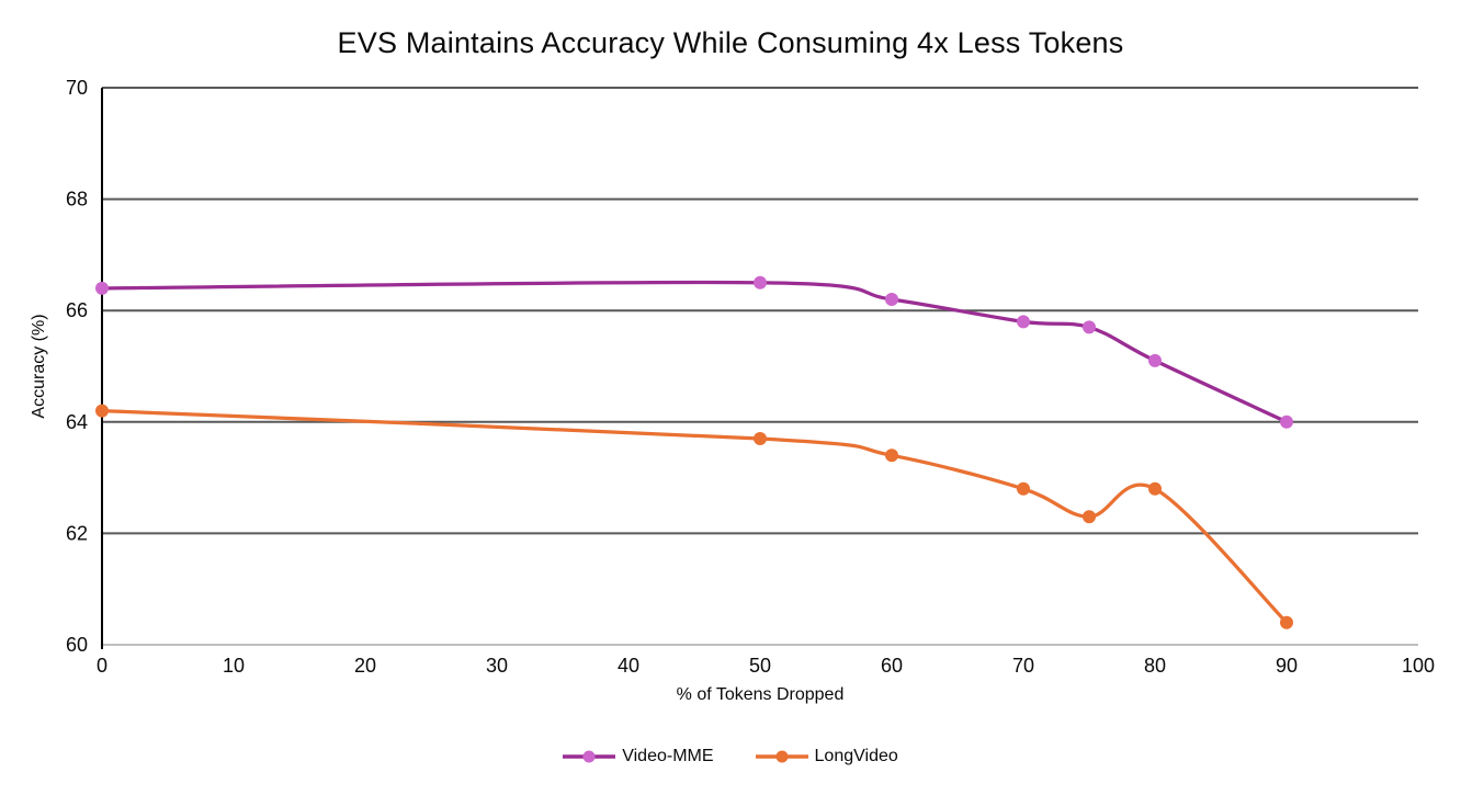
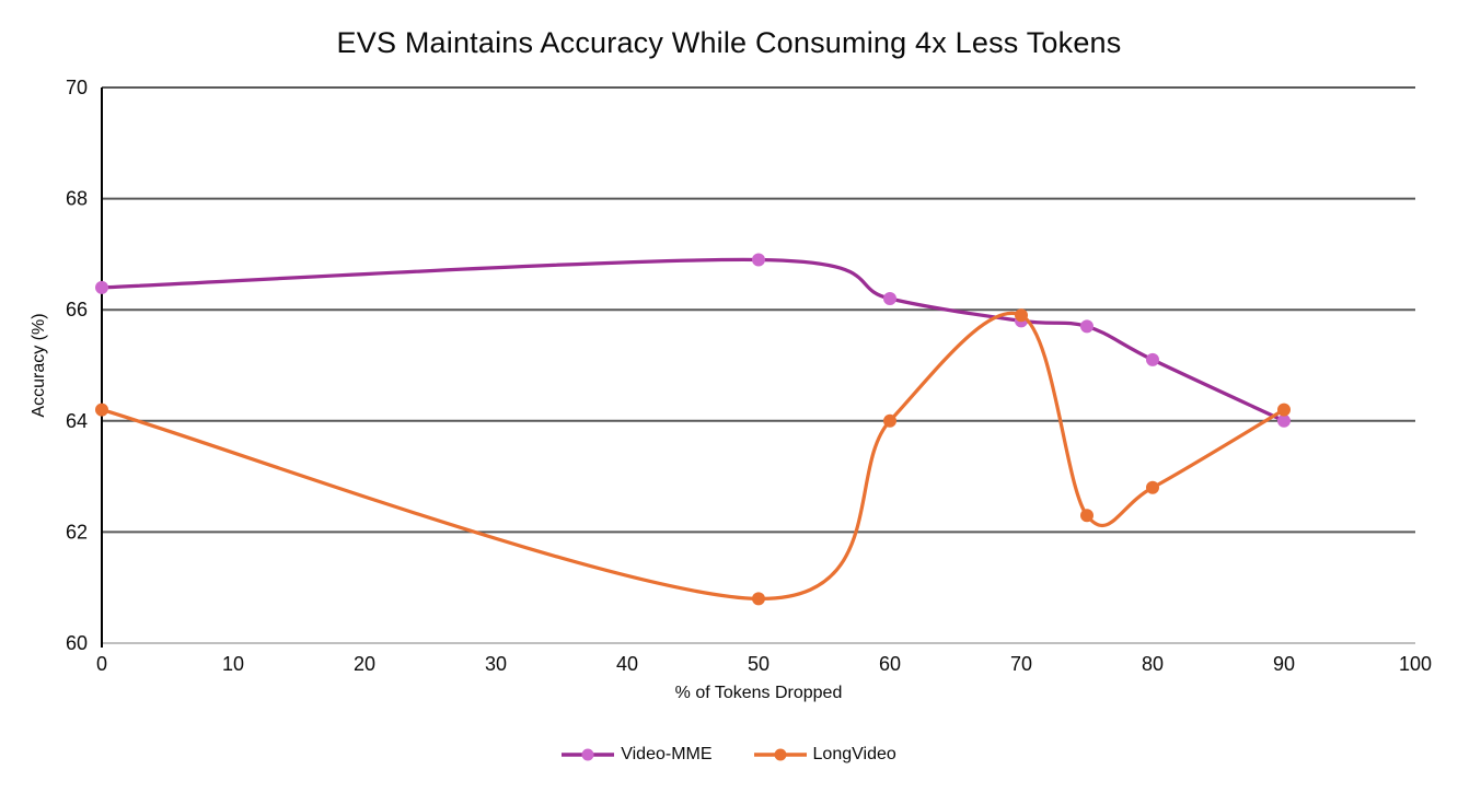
Video-MME/50: 66.5 -> 66.9
LongVideo/50: 63.7 -> 60.8
LongVideo/60: 63.4 -> 64.0
LongVideo/70: 62.8 -> 65.9
LongVideo/90: 60.4 -> 64.2
